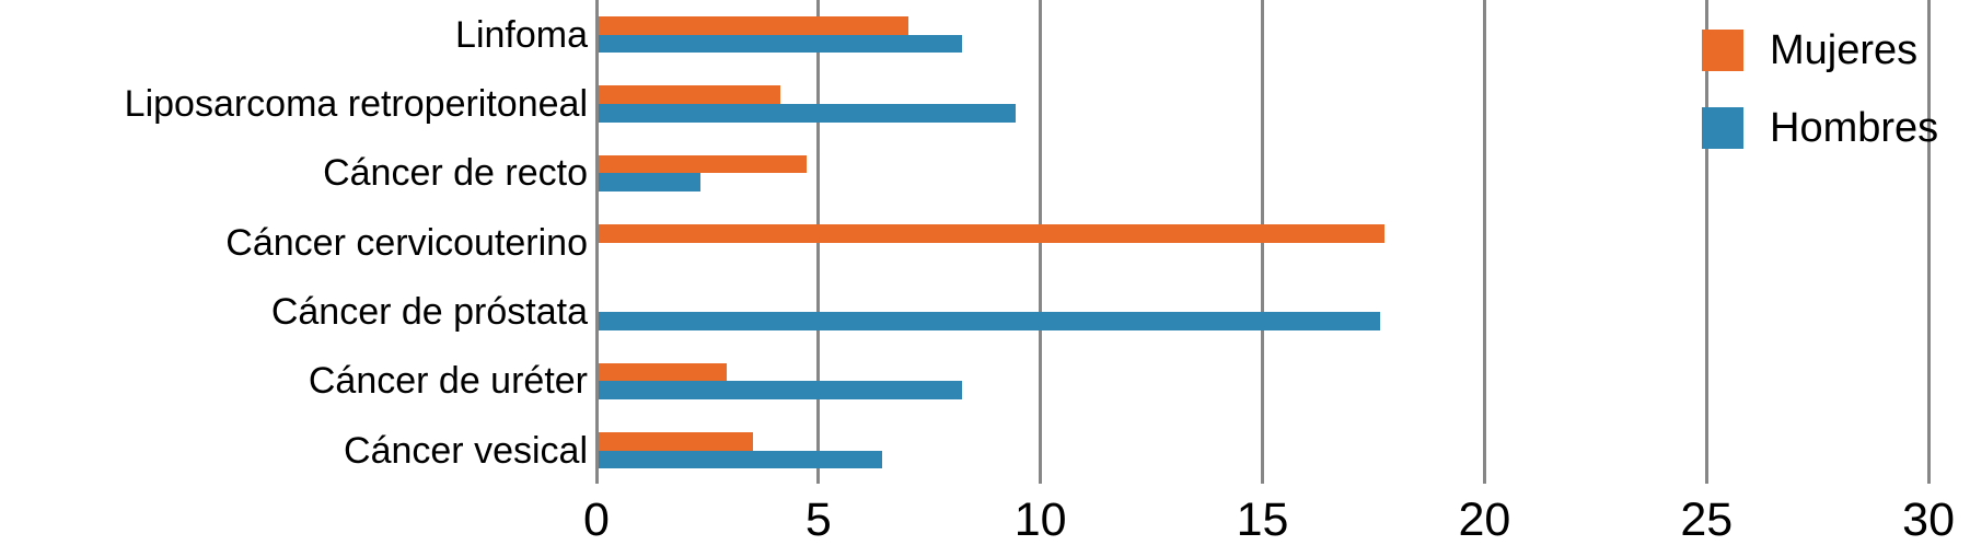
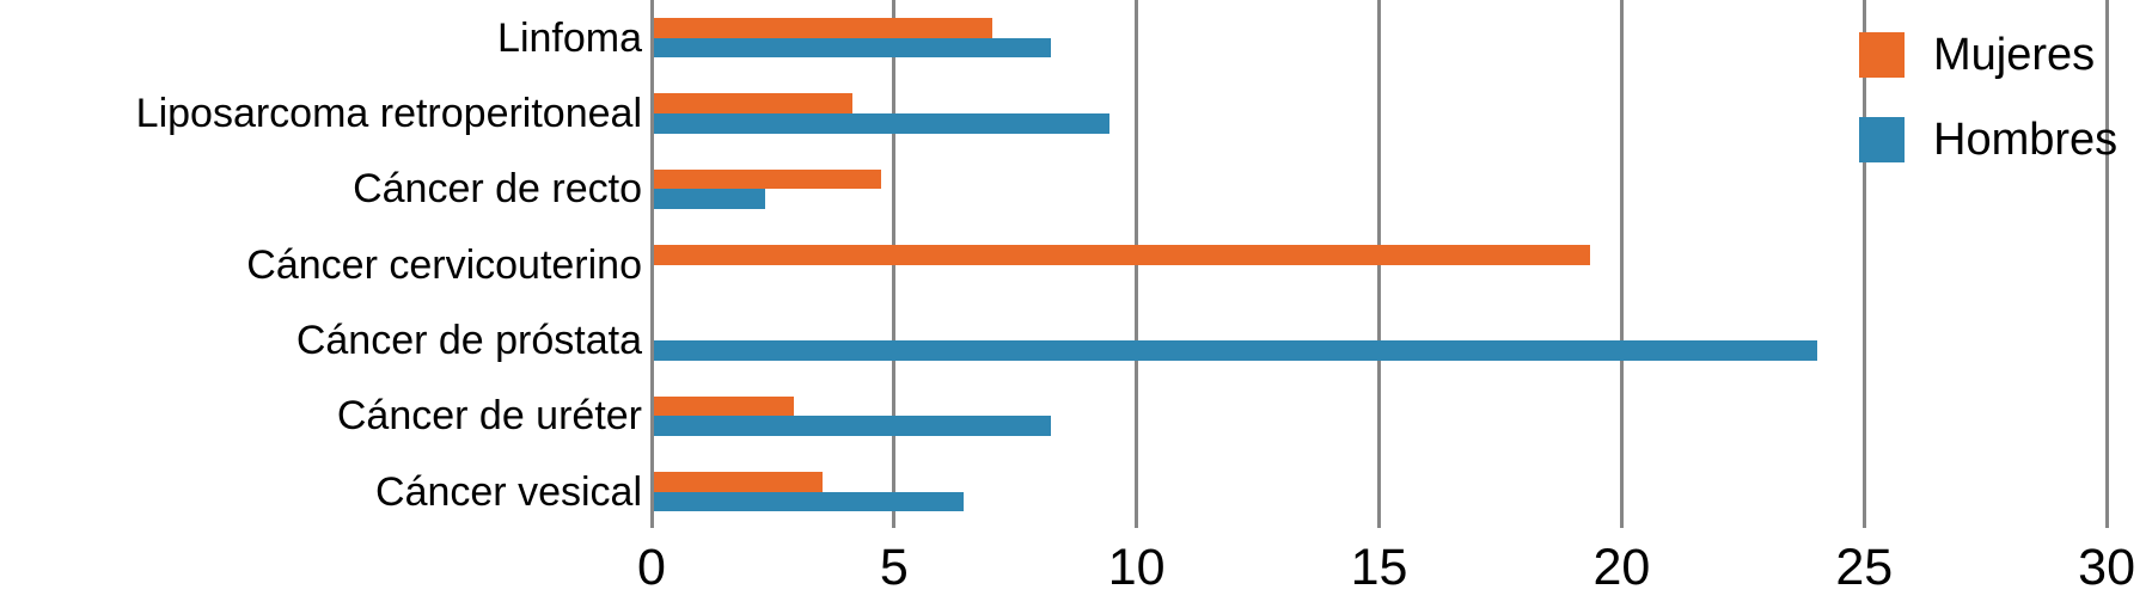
Mujeres/Cáncer cervicouterino: 17.7 -> 19.3
Hombres/Cáncer de próstata: 17.6 -> 24.0
